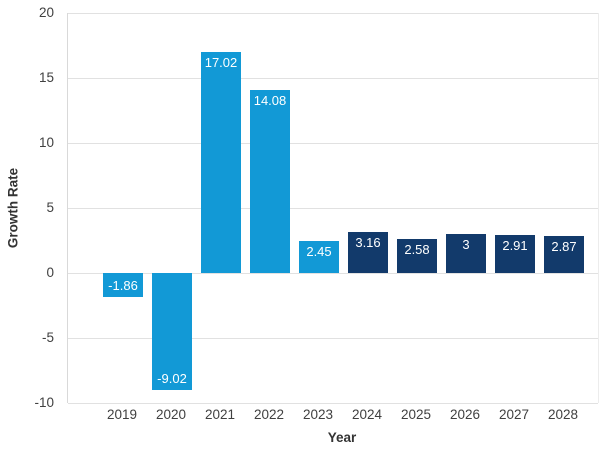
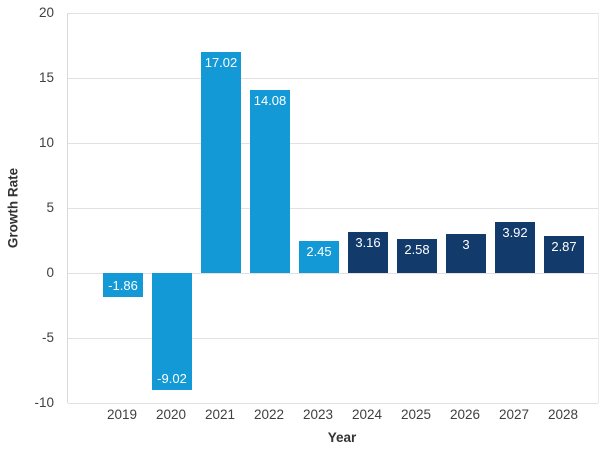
2027: 2.91 -> 3.92
